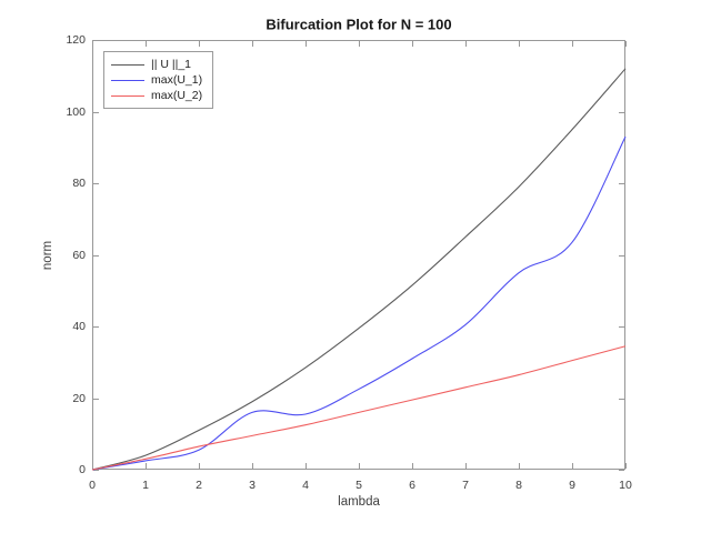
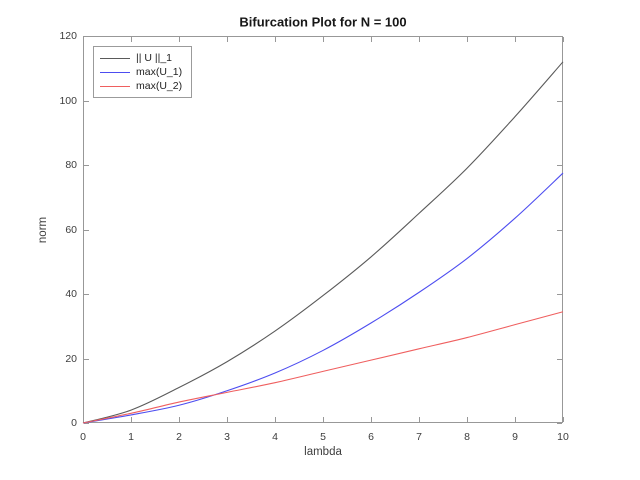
max(U_1)/3: 16 -> 10
max(U_1)/8: 55 -> 51
max(U_1)/10: 93 -> 78
